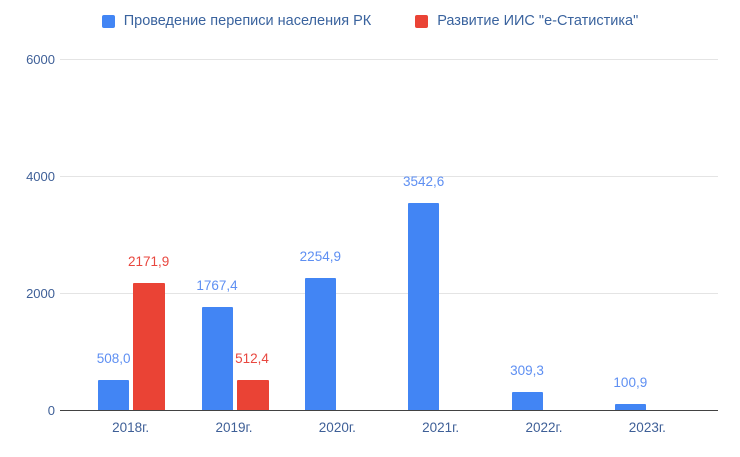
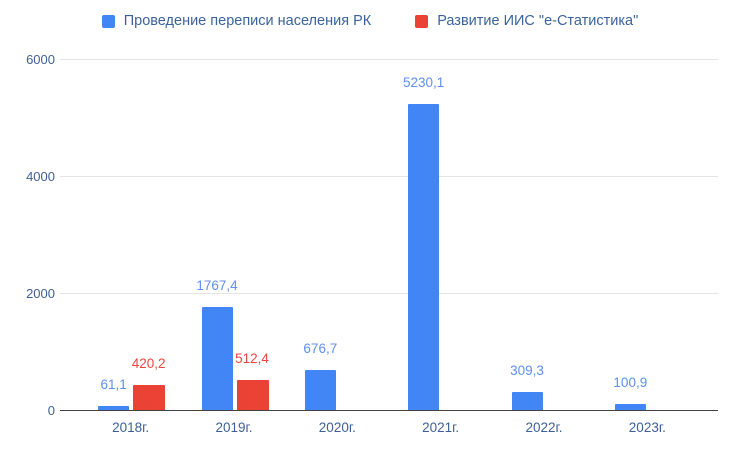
Проведение переписи населения РК/2018г.: 508,0 -> 61,1
Развитие ИИС "е-Статистика"/2018г.: 2171,9 -> 420,2
Проведение переписи населения РК/2020г.: 2254,9 -> 676,7
Проведение переписи населения РК/2021г.: 3542,6 -> 5230,1
